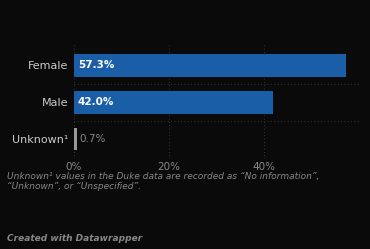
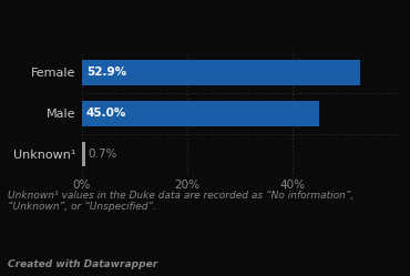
Female: 57.3% -> 52.9%
Male: 42.0% -> 45.0%
